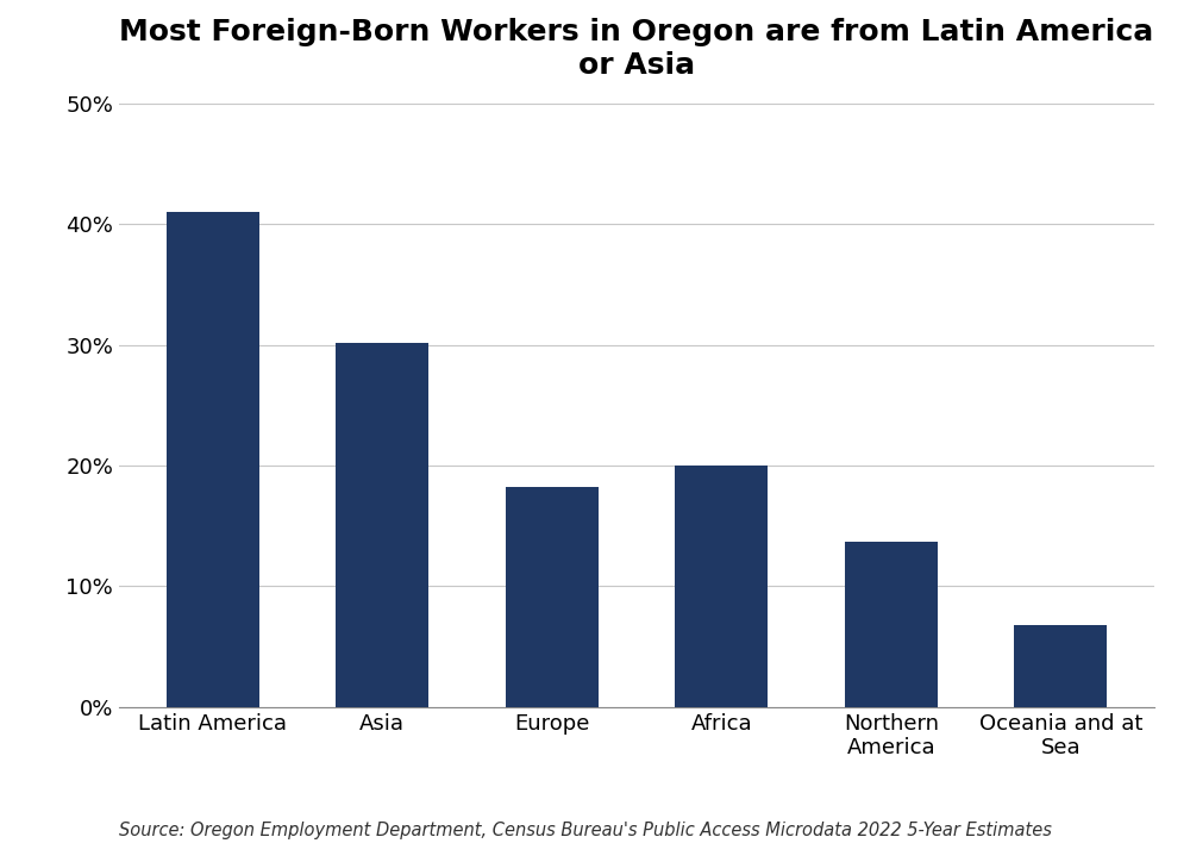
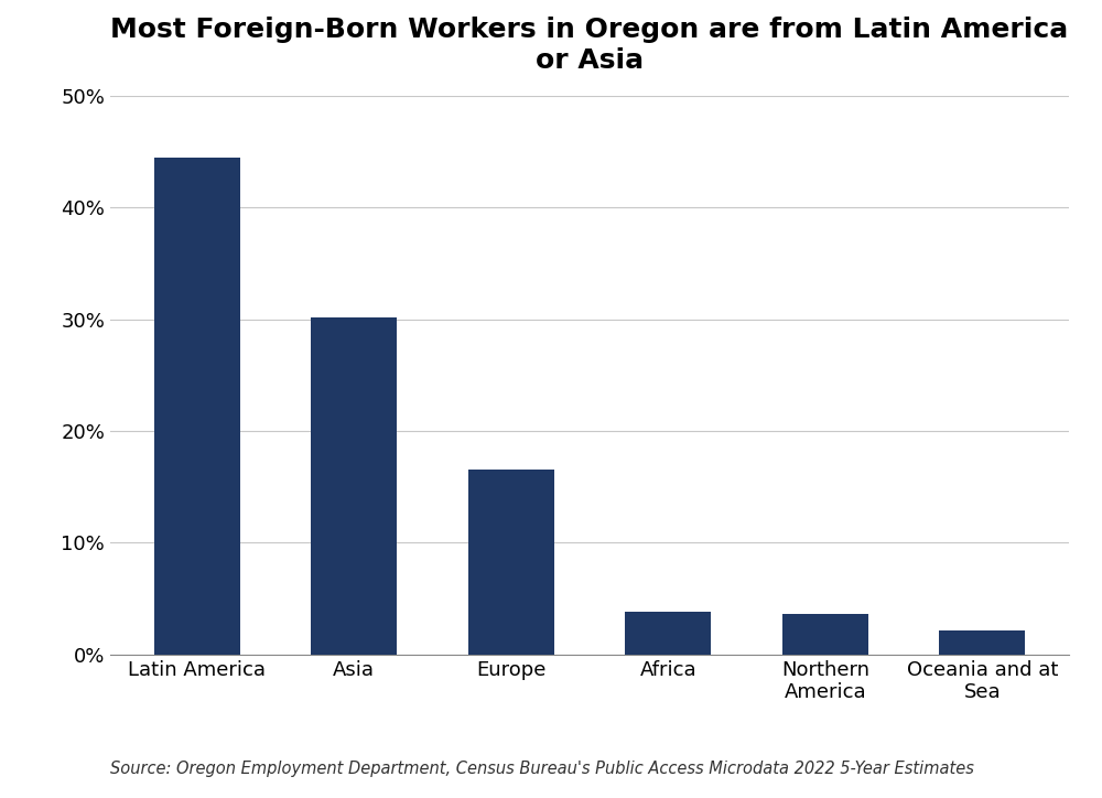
Latin America: 41.0% -> 44.5%
Europe: 18.2% -> 16.5%
Africa: 20.0% -> 3.8%
Northern America: 13.7% -> 3.6%
Oceania and at Sea: 6.8% -> 2.1%
